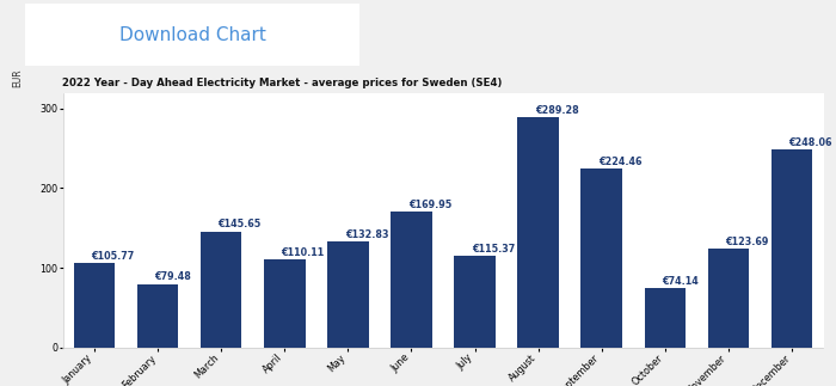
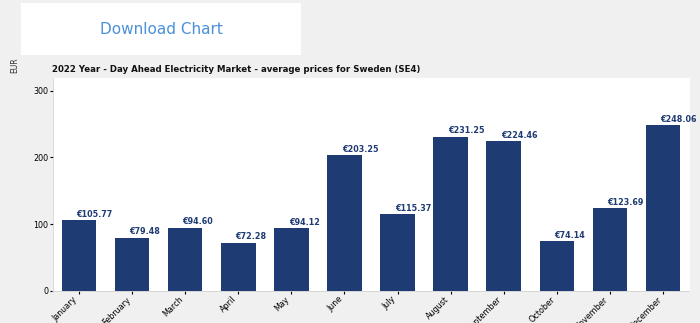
March: €145.65 -> €94.60
April: €110.11 -> €72.28
May: €132.83 -> €94.12
June: €169.95 -> €203.25
August: €289.28 -> €231.25
